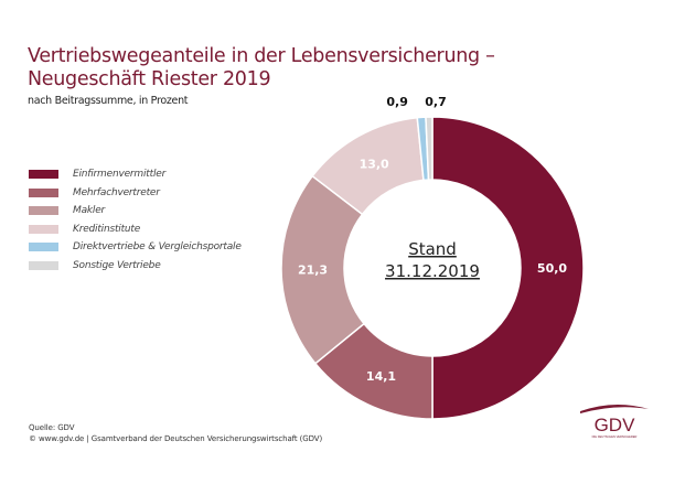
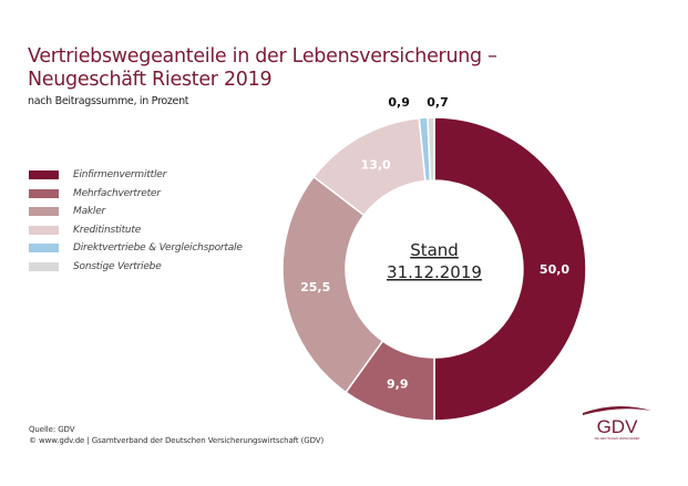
Mehrfachvertreter: 14,1 -> 9,9
Makler: 21,3 -> 25,5
